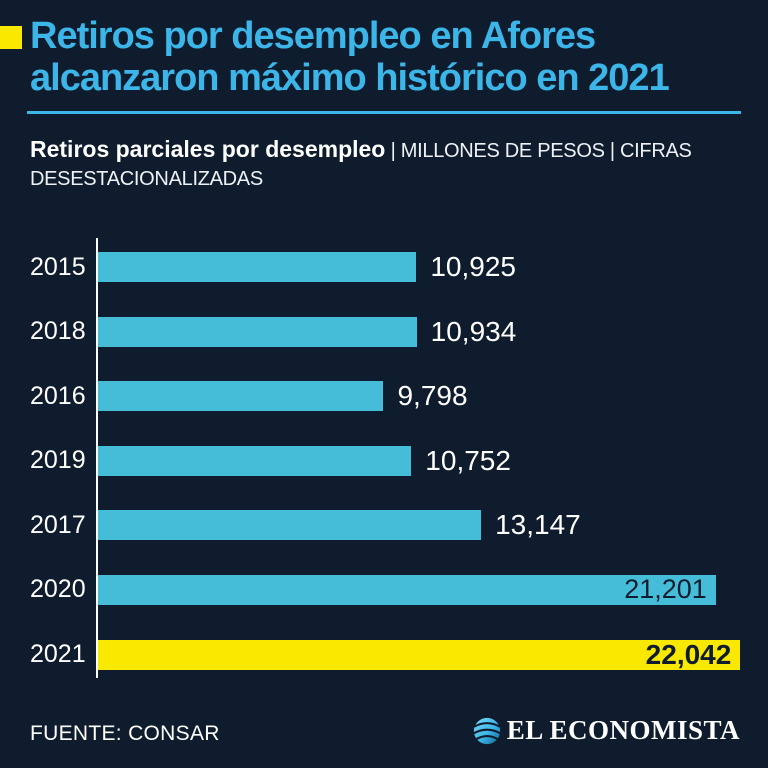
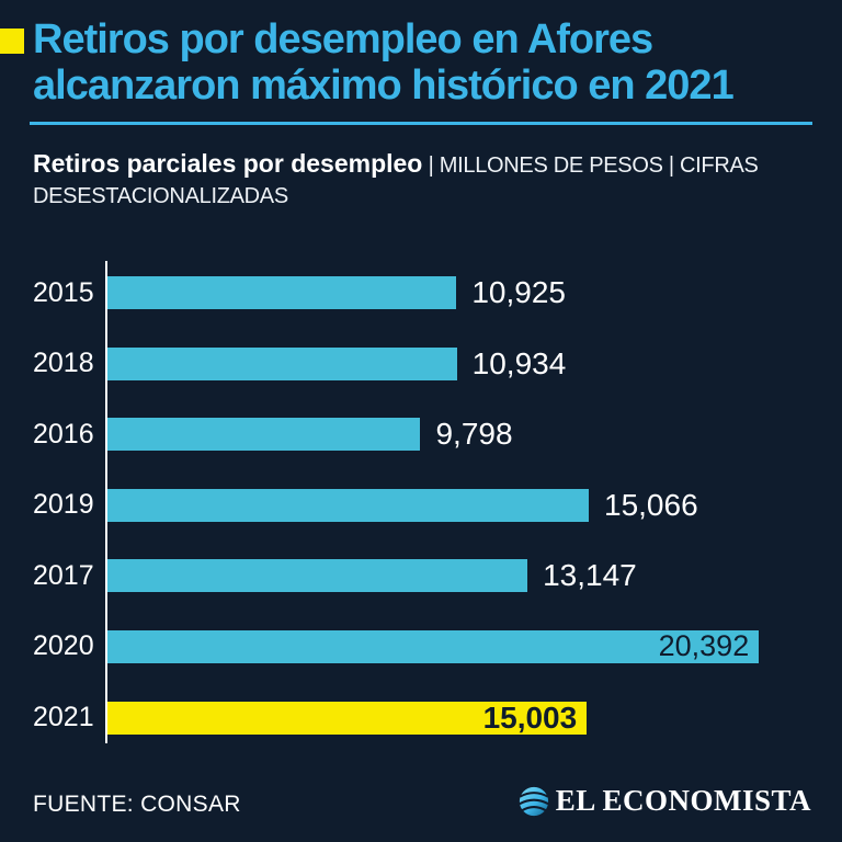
2019: 10,752 -> 15,066
2020: 21,201 -> 20,392
2021: 22,042 -> 15,003
